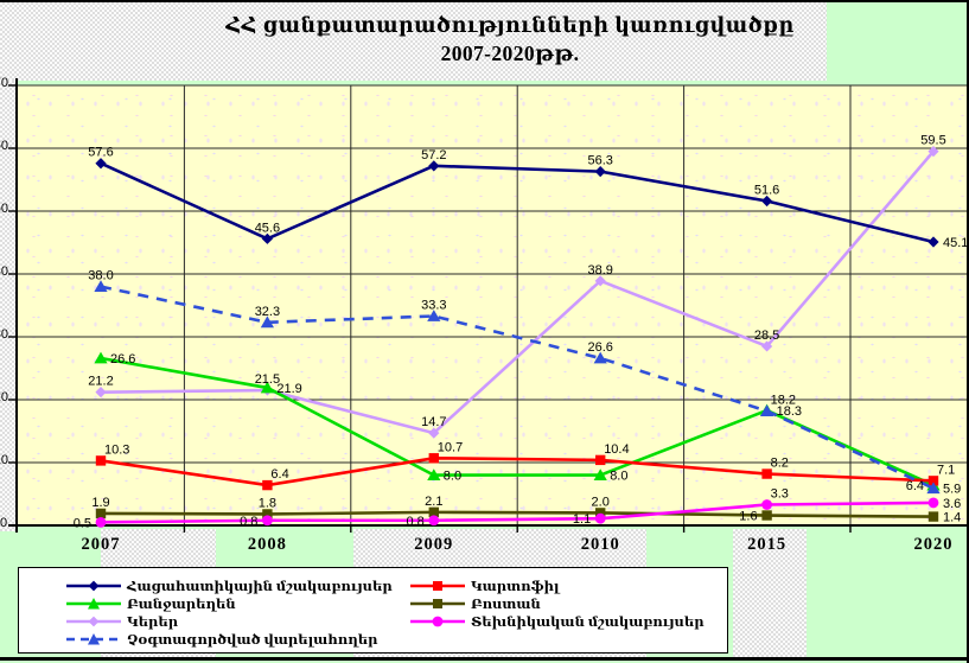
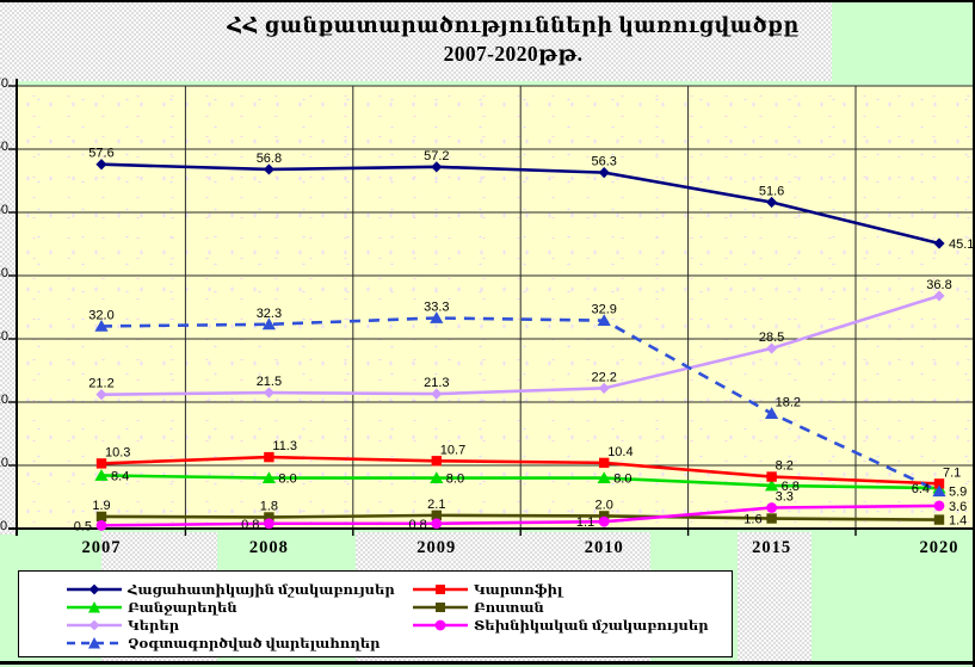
Բանջարեղեն/2007: 26.6 -> 8.4
Չօգտագործված վարելահողեր/2007: 38.0 -> 32.0
Հացահատիկային մշակաբույսեր/2008: 45.6 -> 56.8
Կարտոֆիլ/2008: 6.4 -> 11.3
Բանջարեղեն/2008: 21.9 -> 8.0
Կերեր/2009: 14.7 -> 21.3
Կերեր/2010: 38.9 -> 22.2
Չօգտագործված վարելահողեր/2010: 26.6 -> 32.9
Բանջարեղեն/2015: 18.3 -> 6.8
Կերեր/2020: 59.5 -> 36.8
